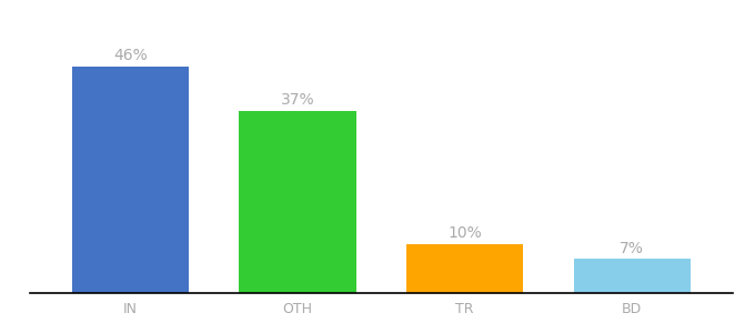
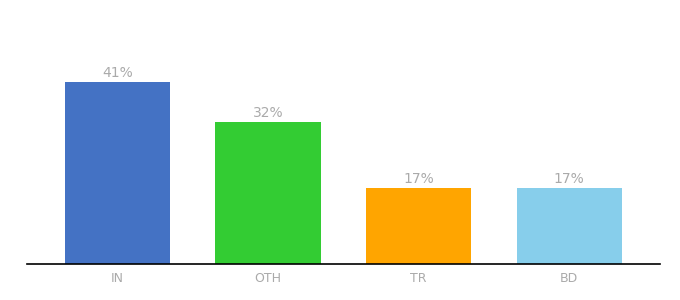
IN: 46% -> 41%
OTH: 37% -> 32%
TR: 10% -> 17%
BD: 7% -> 17%
